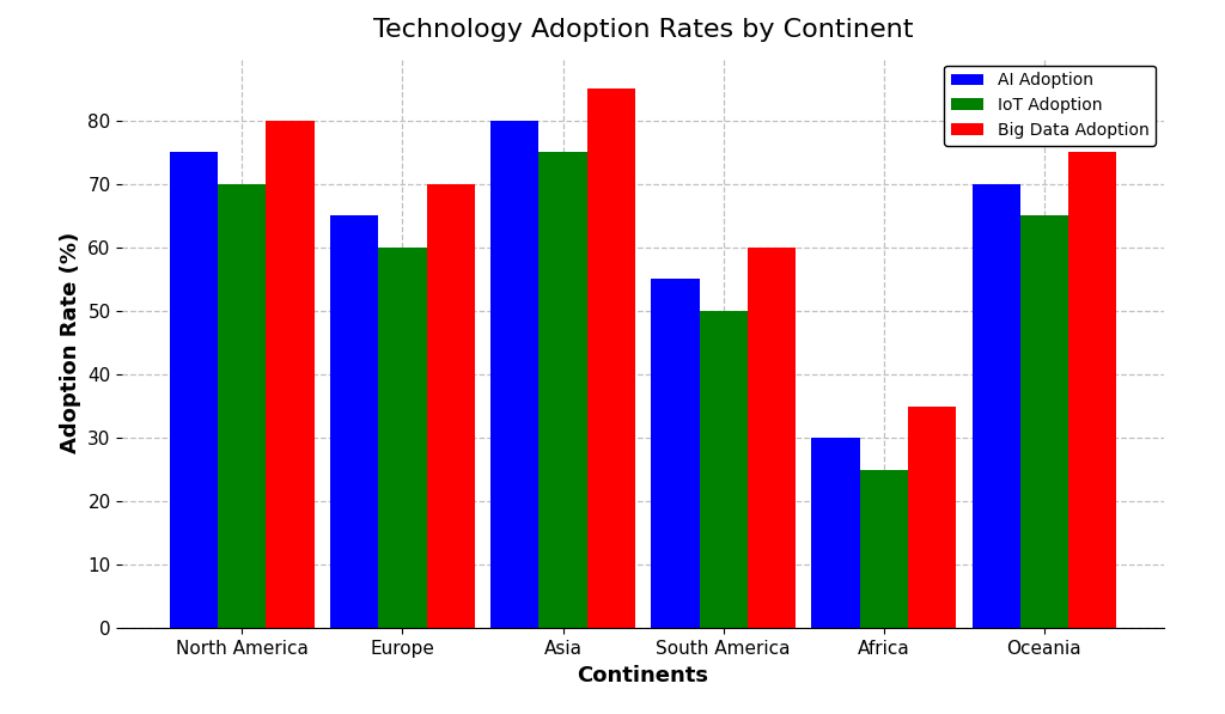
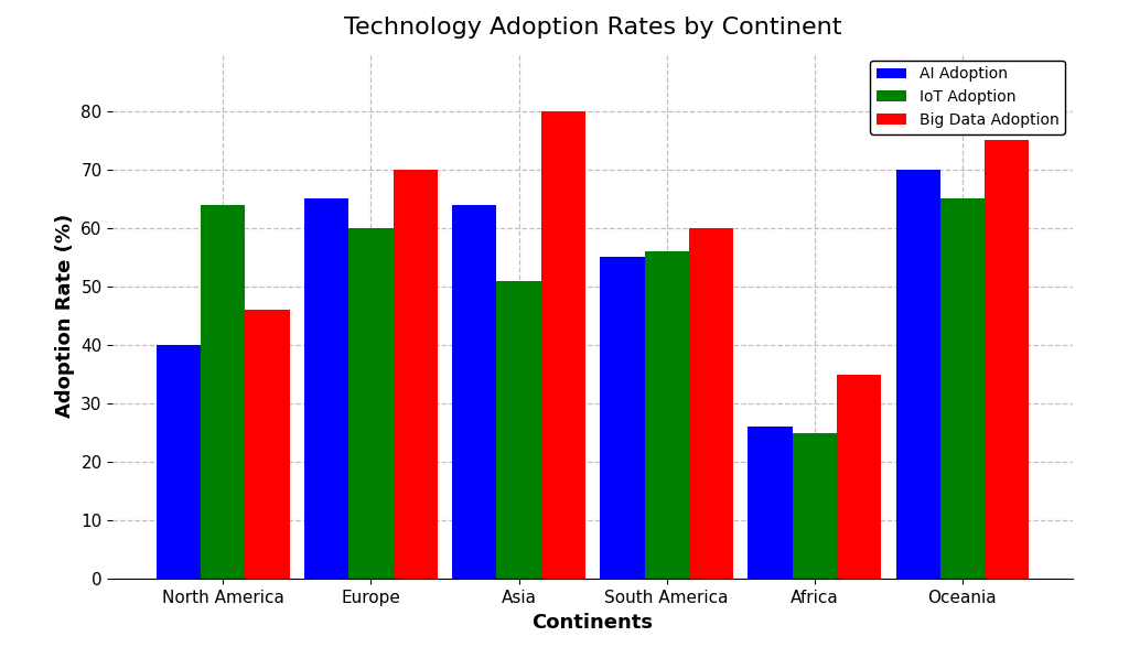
AI Adoption/North America: 75 -> 40
IoT Adoption/North America: 70 -> 64
Big Data Adoption/North America: 80 -> 46
AI Adoption/Asia: 80 -> 64
IoT Adoption/Asia: 75 -> 51
Big Data Adoption/Asia: 85 -> 80
IoT Adoption/South America: 50 -> 56
AI Adoption/Africa: 30 -> 26
